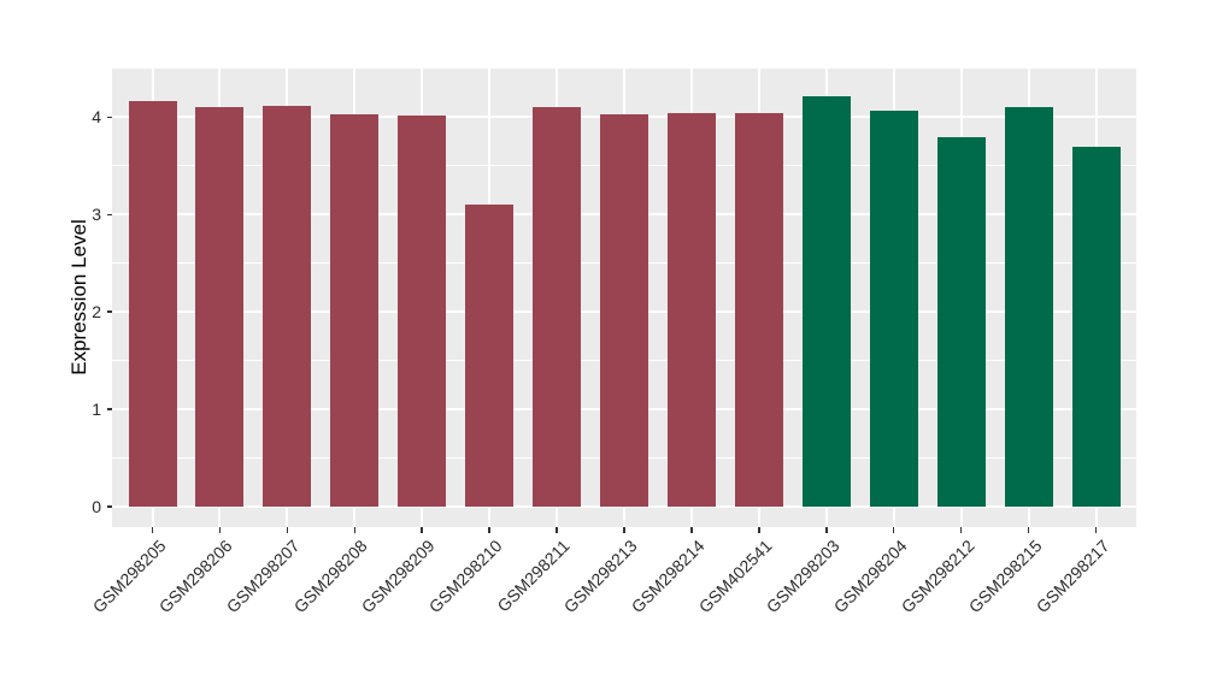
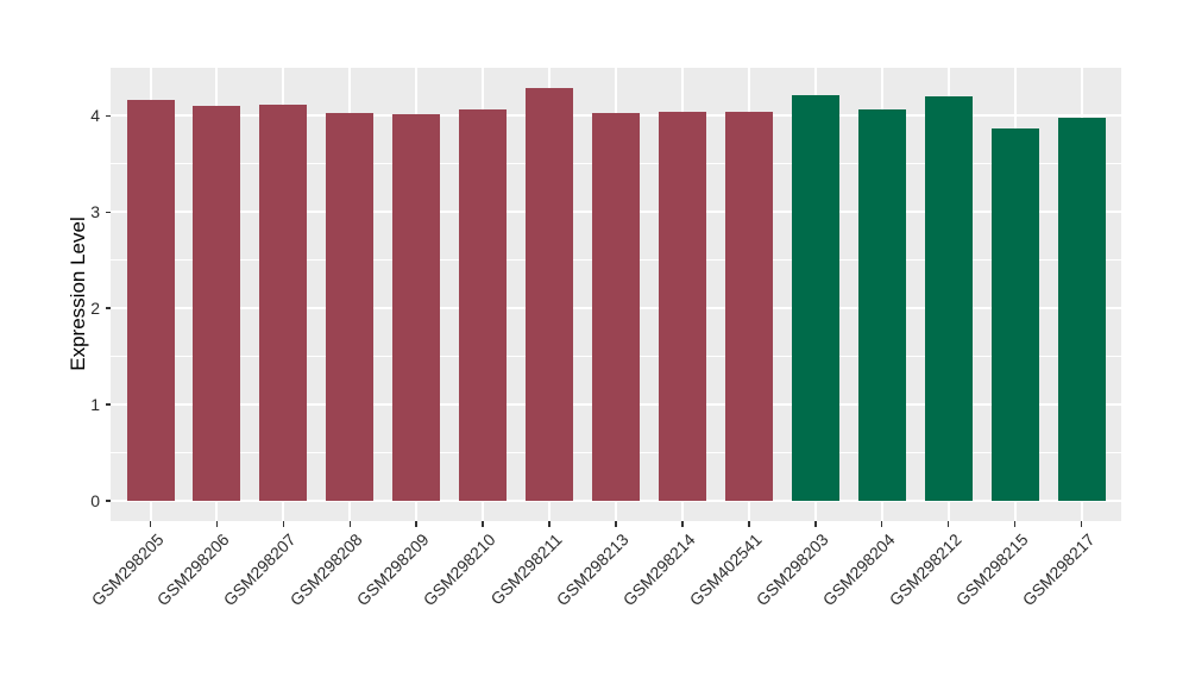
GSM298210: 3.1 -> 4.1
GSM298211: 4.1 -> 4.3
GSM298212: 3.8 -> 4.2
GSM298215: 4.1 -> 3.9
GSM298217: 3.7 -> 4.0
